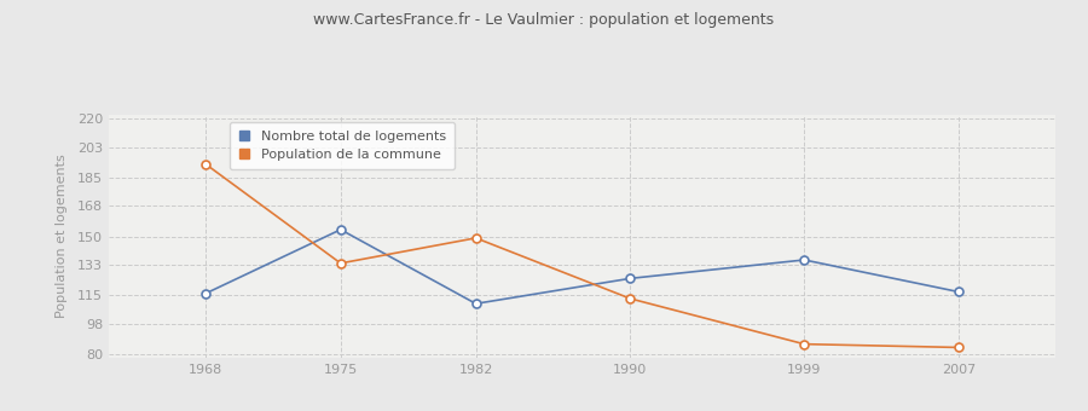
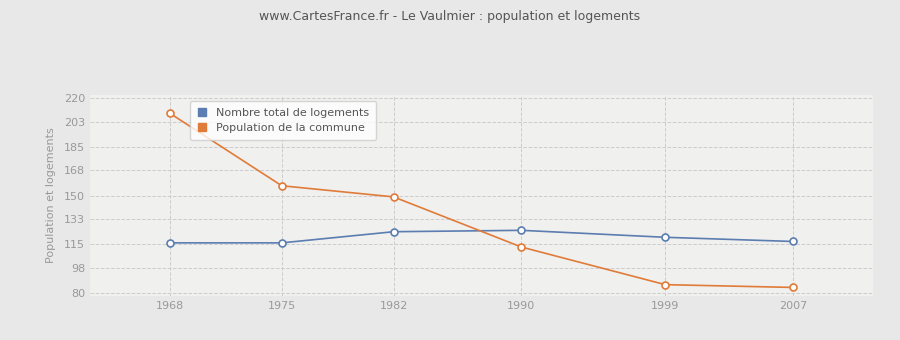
Population de la commune/1968: 193 -> 209
Nombre total de logements/1975: 154 -> 116
Population de la commune/1975: 134 -> 157
Nombre total de logements/1982: 110 -> 124
Nombre total de logements/1999: 136 -> 120
